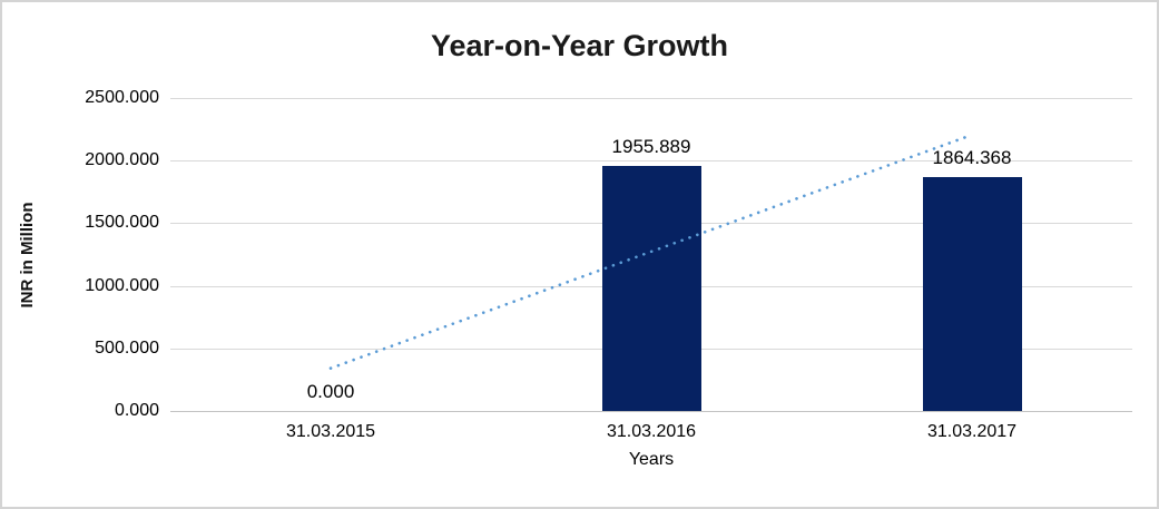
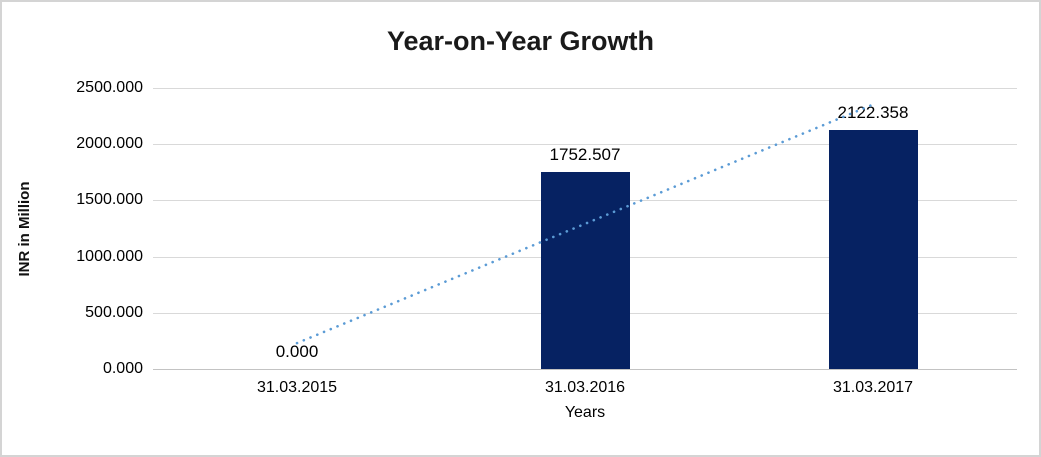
31.03.2016: 1955.889 -> 1752.507
31.03.2017: 1864.368 -> 2122.358
